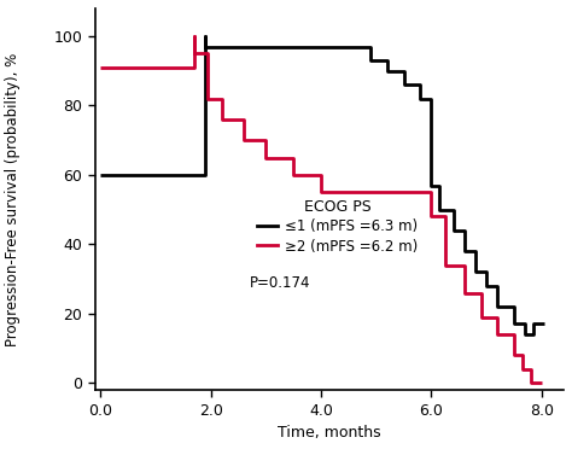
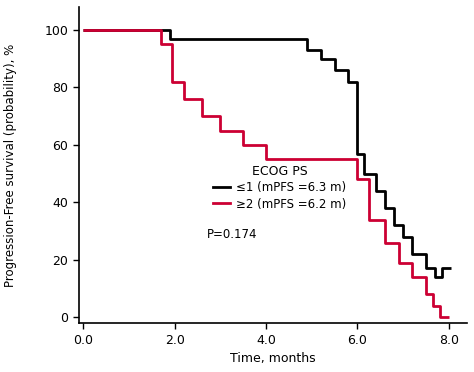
≤1 (mPFS =6.3 m)/0.0: 60 -> 100
≥2 (mPFS =6.2 m)/0.0: 91 -> 100
